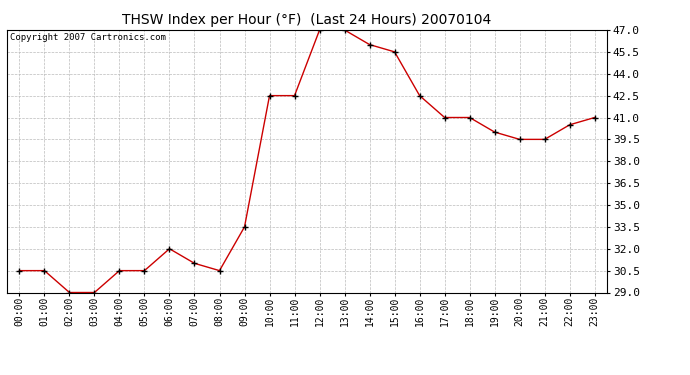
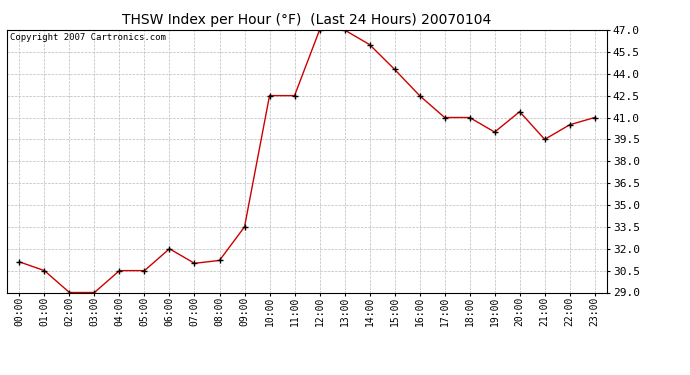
00:00: 30.5 -> 31.1
08:00: 30.5 -> 31.2
15:00: 45.5 -> 44.3
20:00: 39.5 -> 41.4
